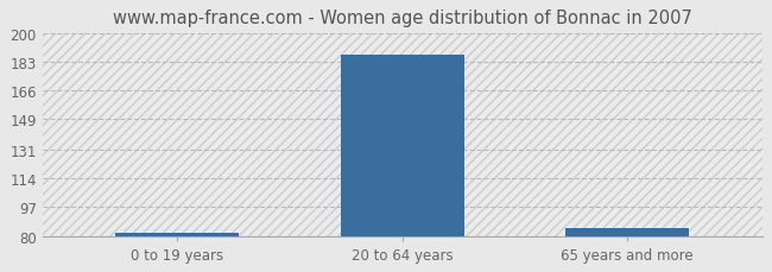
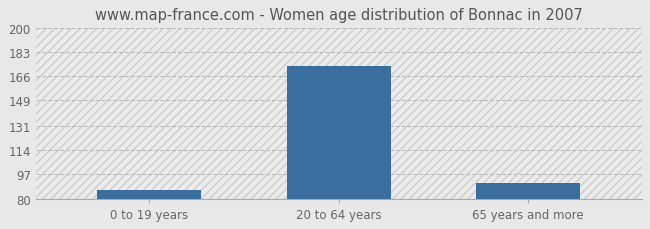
0 to 19 years: 82 -> 86
20 to 64 years: 187 -> 173
65 years and more: 85 -> 91
